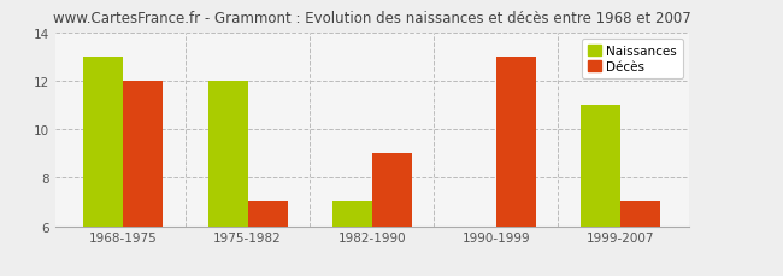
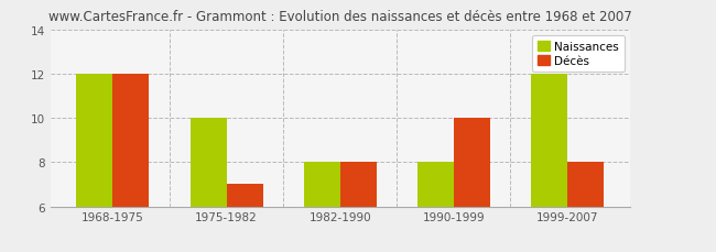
Naissances/1968-1975: 13 -> 12
Naissances/1975-1982: 12 -> 10
Naissances/1982-1990: 7 -> 8
Décès/1982-1990: 9 -> 8
Naissances/1990-1999: 6 -> 8
Décès/1990-1999: 13 -> 10
Naissances/1999-2007: 11 -> 12
Décès/1999-2007: 7 -> 8
